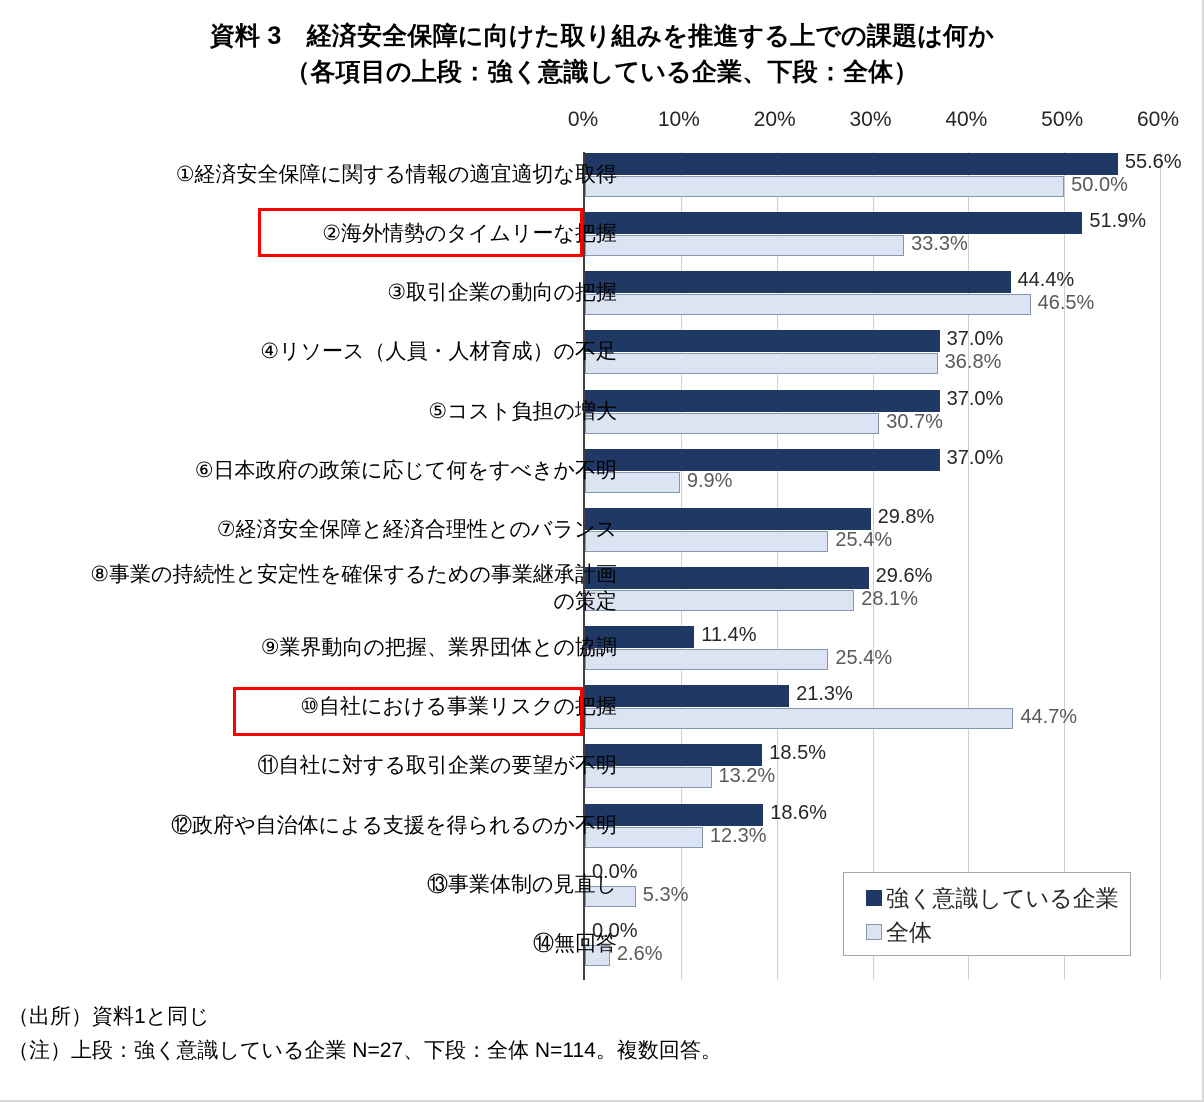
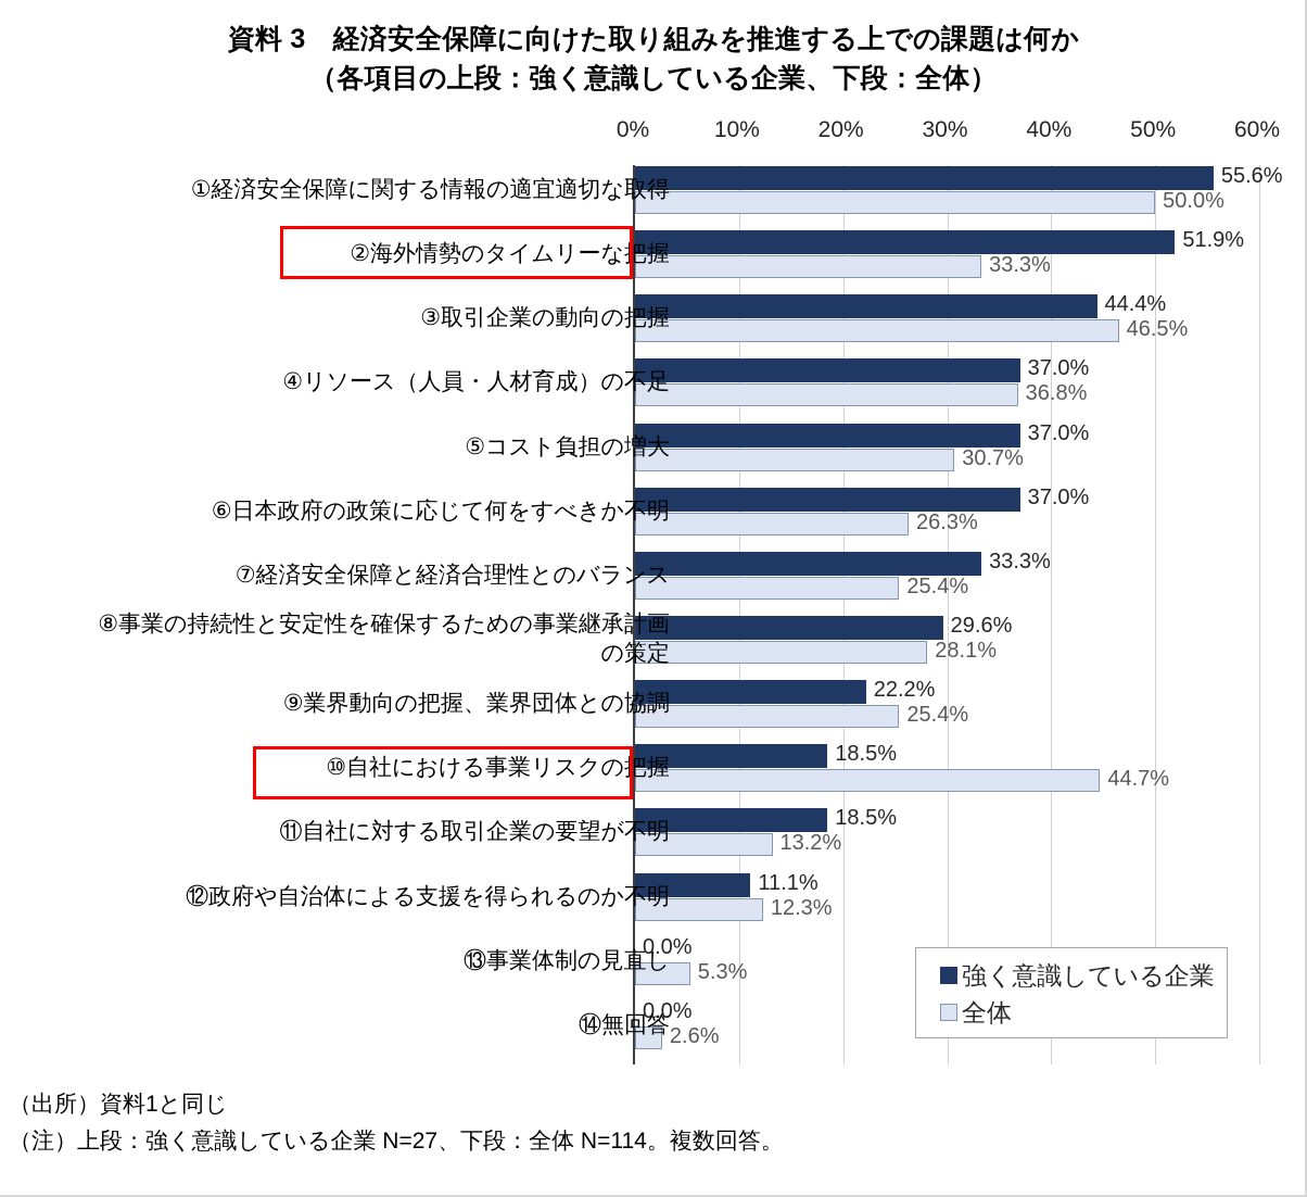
全体/⑥日本政府の政策に応じて何をすべきか不明: 9.9% -> 26.3%
強く意識している企業/⑦経済安全保障と経済合理性とのバランス: 29.8% -> 33.3%
強く意識している企業/⑨業界動向の把握、業界団体との協調: 11.4% -> 22.2%
強く意識している企業/⑩自社における事業リスクの把握: 21.3% -> 18.5%
強く意識している企業/⑫政府や自治体による支援を得られるのか不明: 18.6% -> 11.1%
